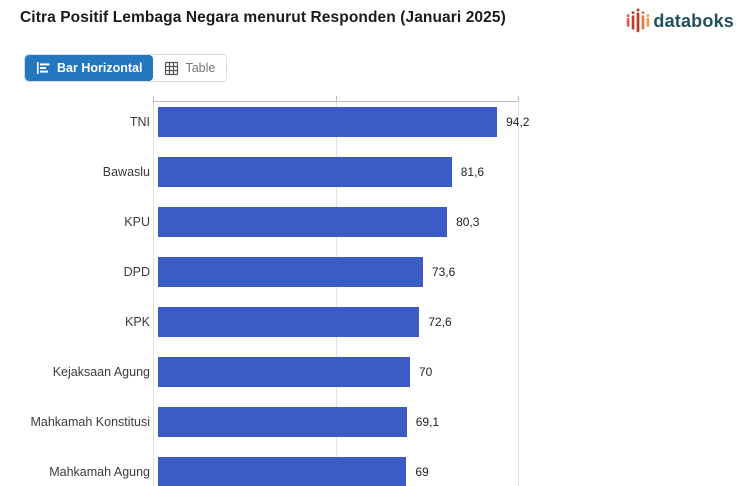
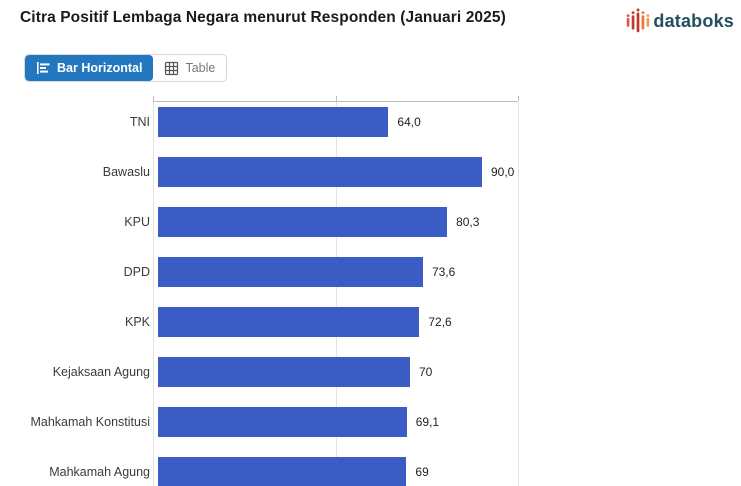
TNI: 94,2 -> 64,0
Bawaslu: 81,6 -> 90,0
